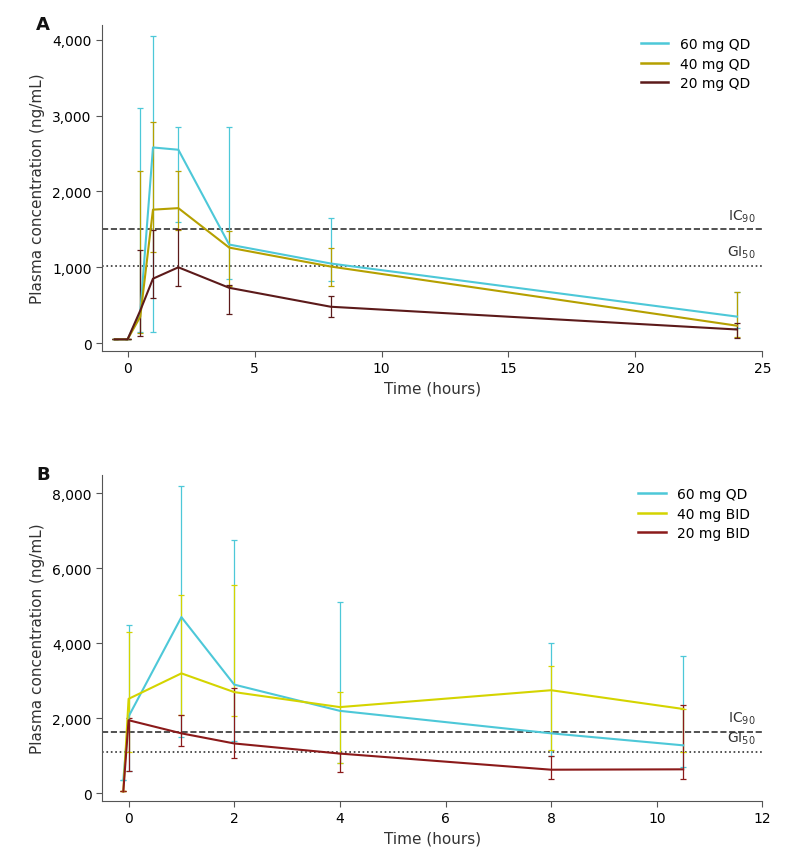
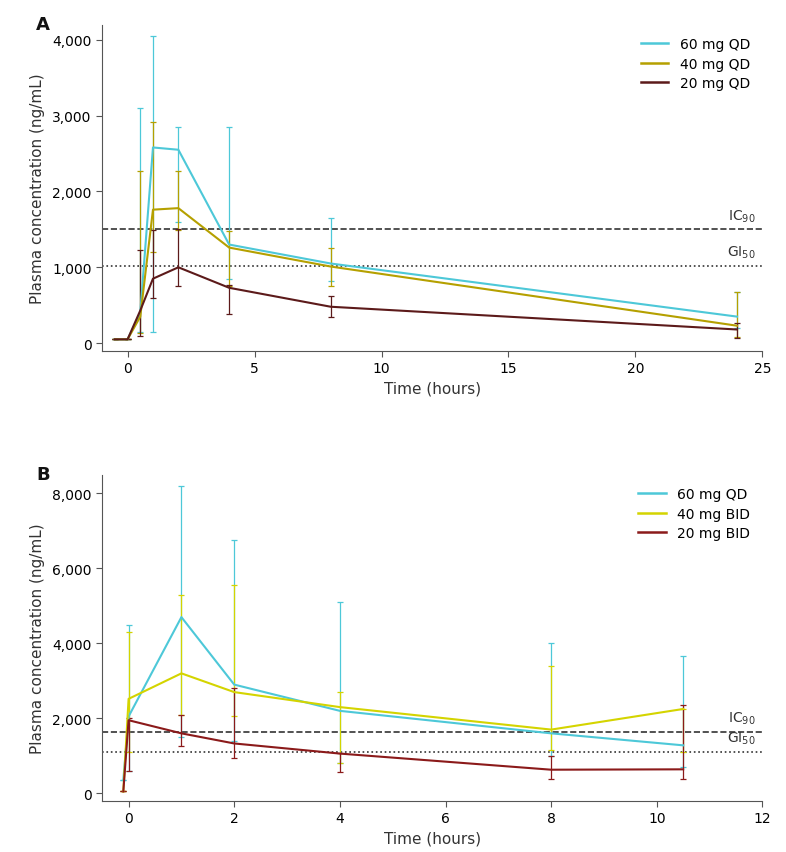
40 mg BID/8: 2,750 -> 1,700
